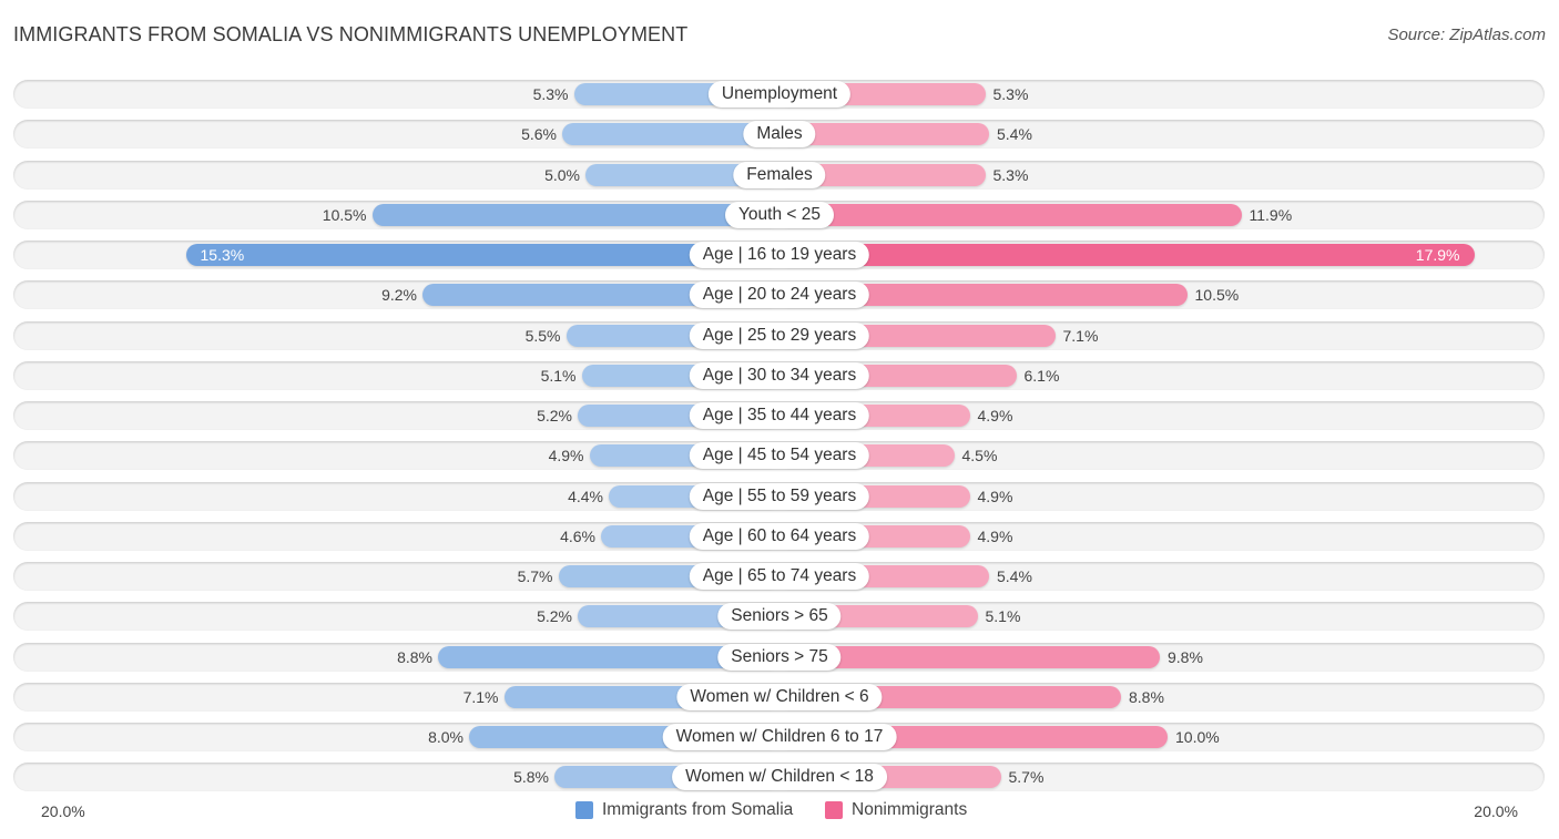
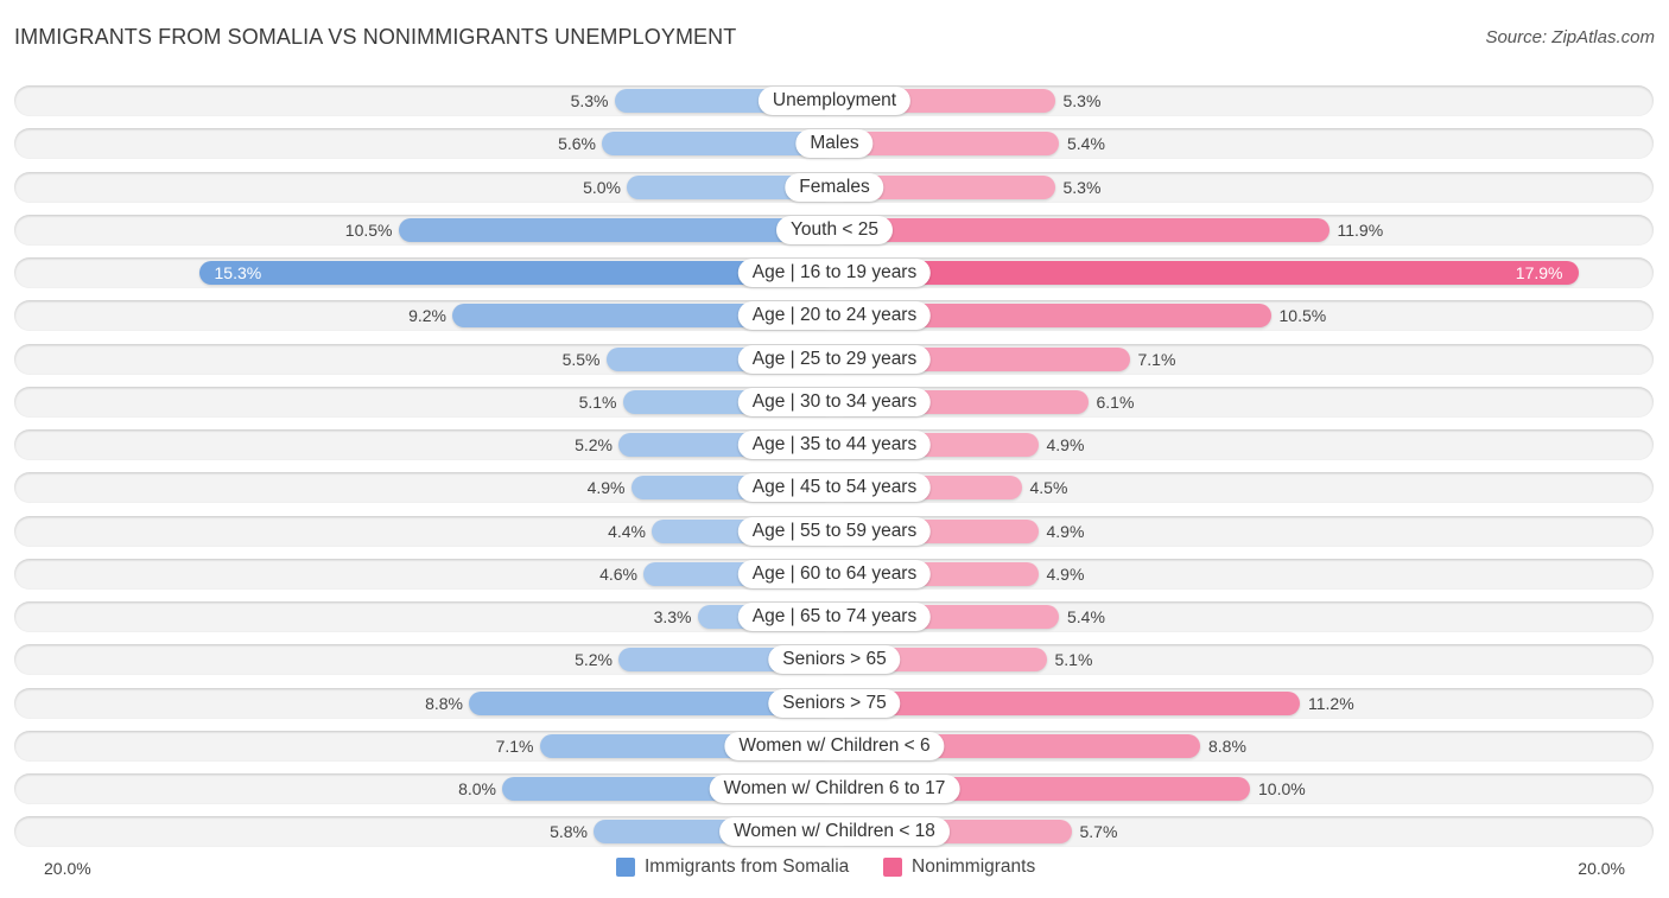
Immigrants from Somalia/Age | 65 to 74 years: 5.7% -> 3.3%
Nonimmigrants/Seniors > 75: 9.8% -> 11.2%
